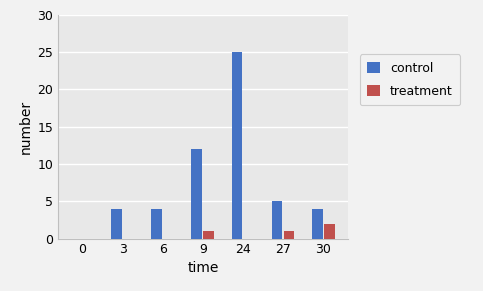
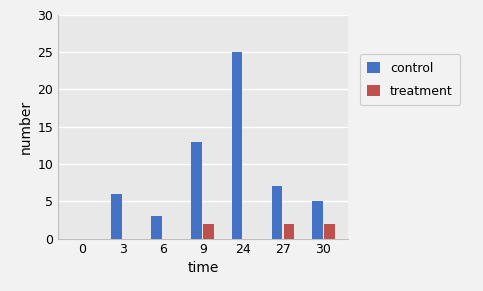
control/3: 4 -> 6
control/6: 4 -> 3
control/9: 12 -> 13
treatment/9: 1 -> 2
control/27: 5 -> 7
treatment/27: 1 -> 2
control/30: 4 -> 5
